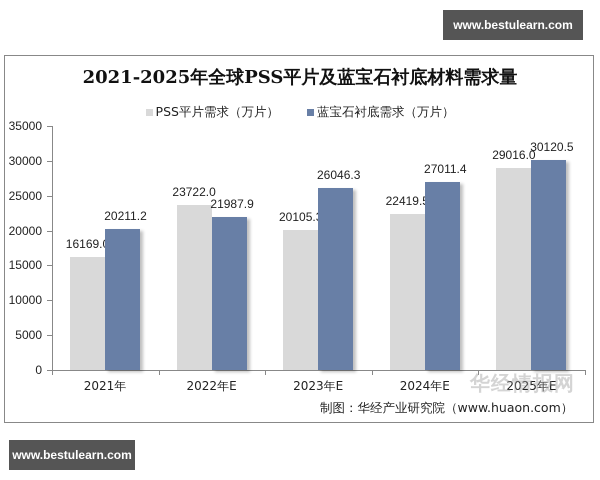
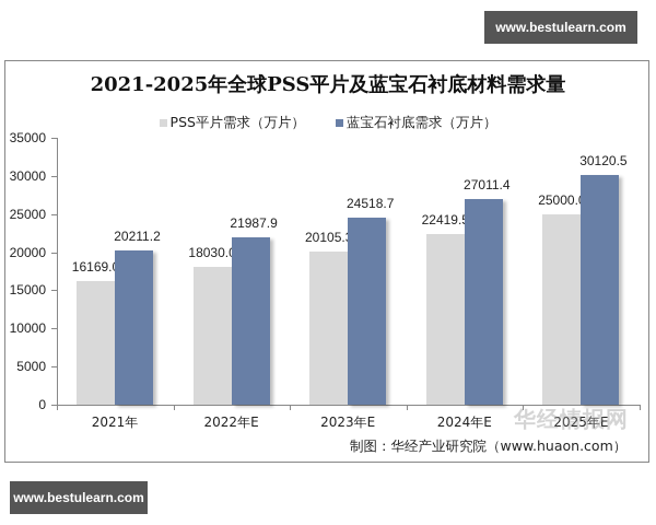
PSS平片需求（万片）/2022年E: 23722.0 -> 18030.0
蓝宝石衬底需求（万片）/2023年E: 26046.3 -> 24518.7
PSS平片需求（万片）/2025年E: 29016.0 -> 25000.0
